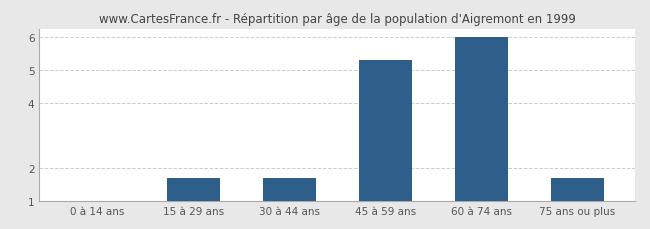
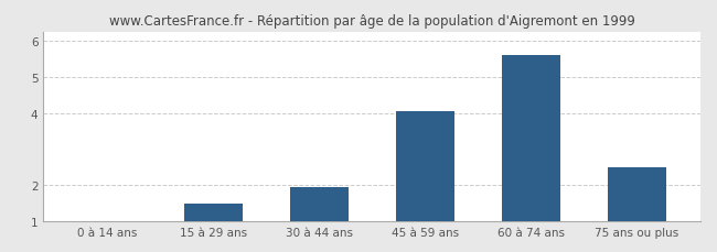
15 à 29 ans: 1.70 -> 1.50
30 à 44 ans: 1.70 -> 1.95
45 à 59 ans: 5.30 -> 4.05
60 à 74 ans: 6.00 -> 5.60
75 ans ou plus: 1.70 -> 2.50
